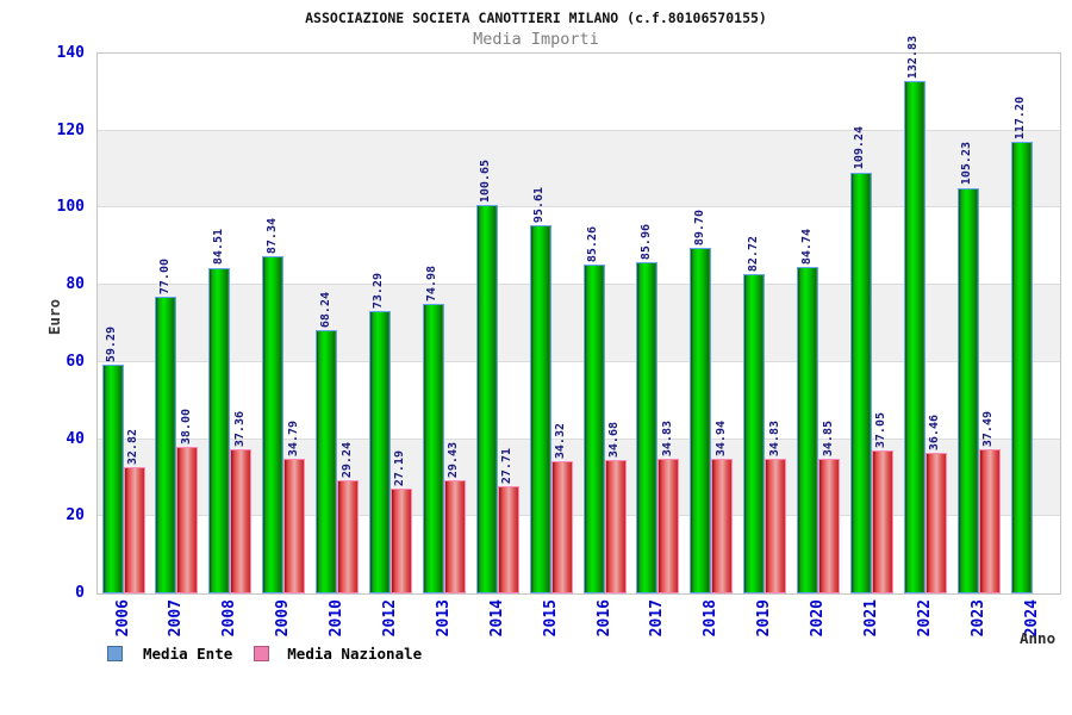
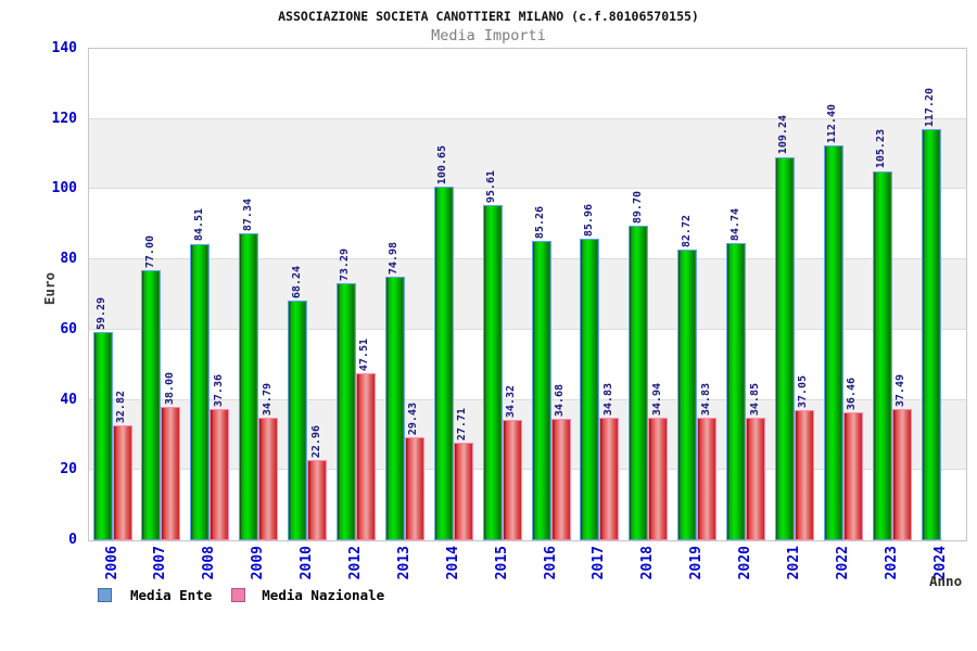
Media Nazionale/2010: 29.24 -> 22.96
Media Nazionale/2012: 27.19 -> 47.51
Media Ente/2022: 132.83 -> 112.40
